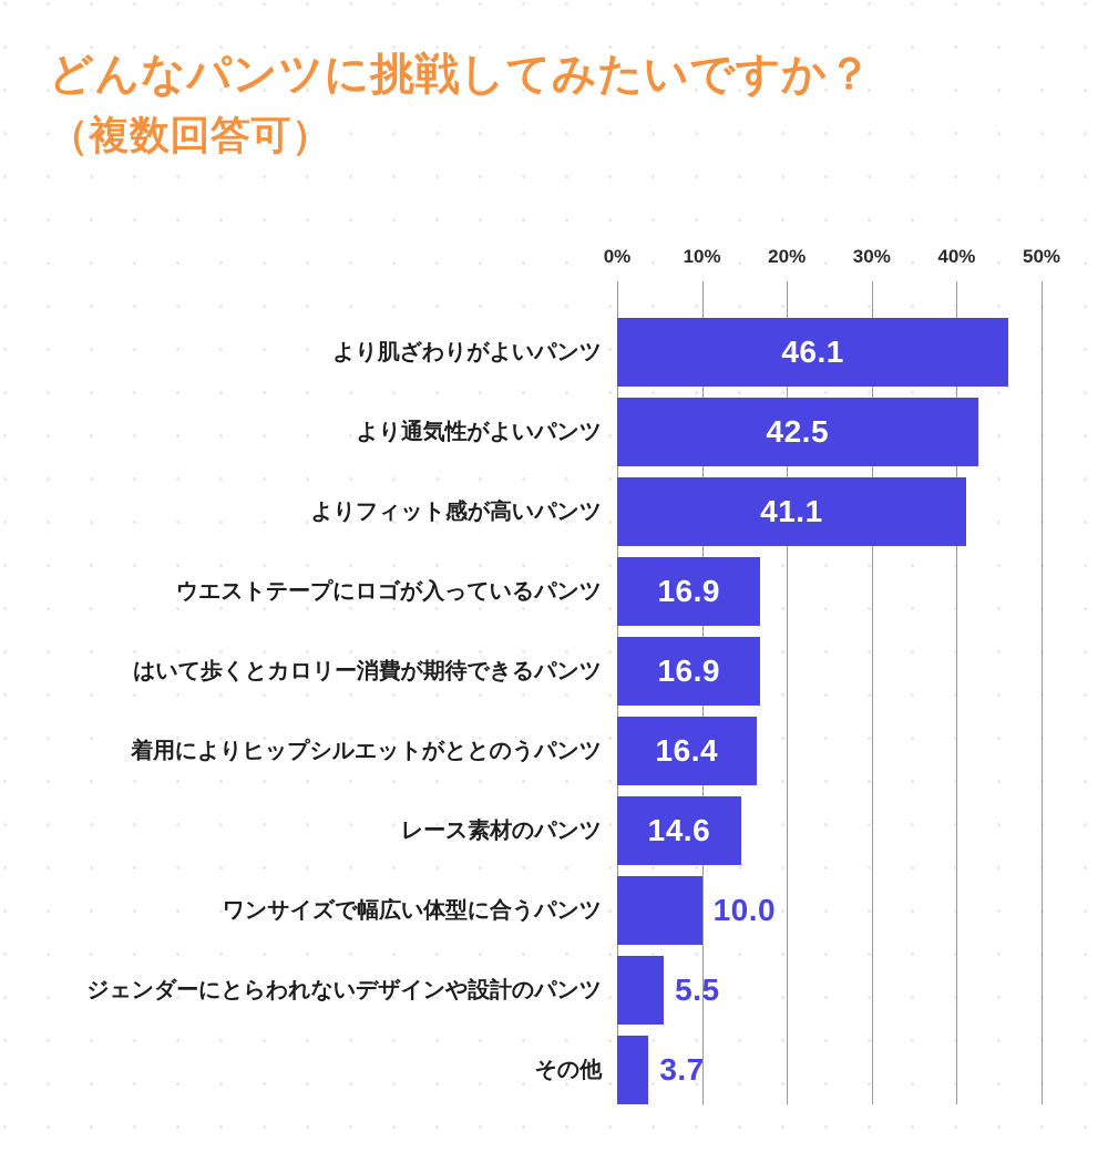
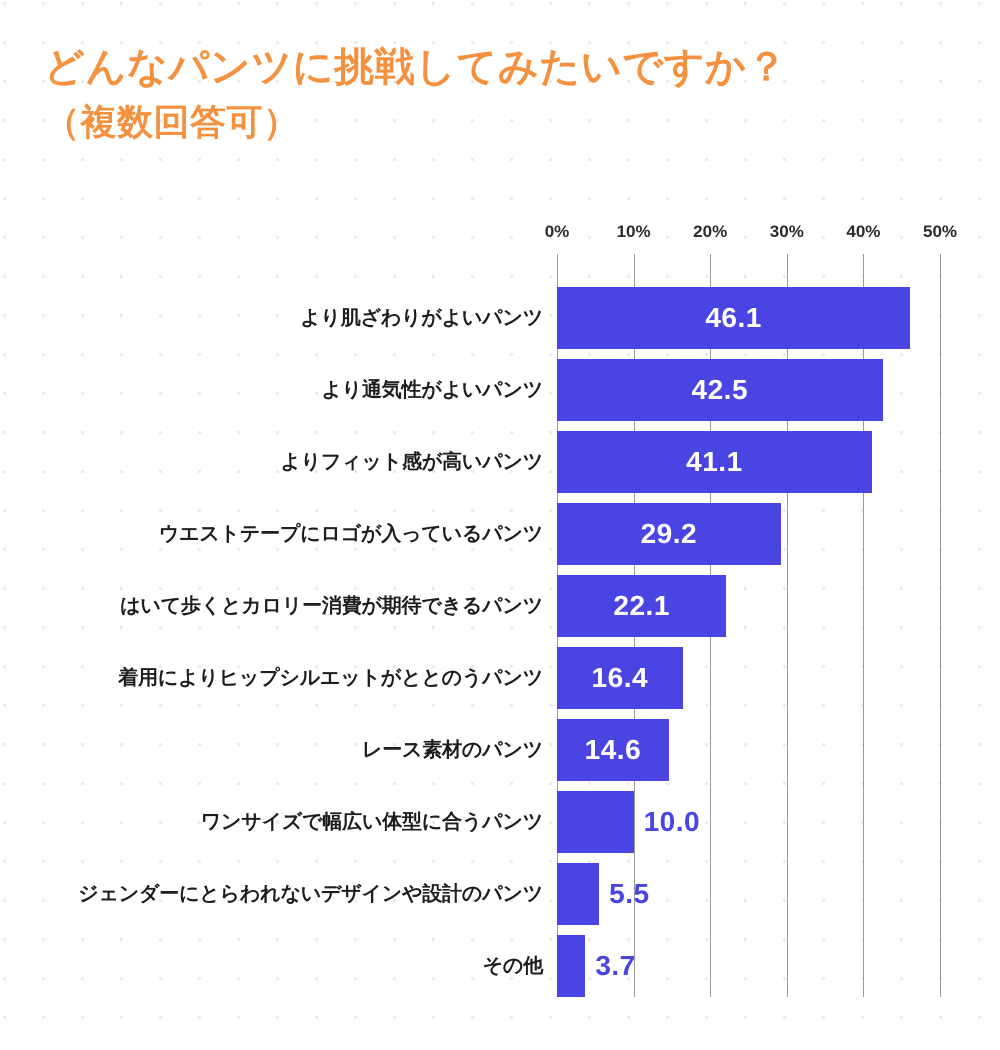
ウエストテープにロゴが入っているパンツ: 16.9 -> 29.2
はいて歩くとカロリー消費が期待できるパンツ: 16.9 -> 22.1
